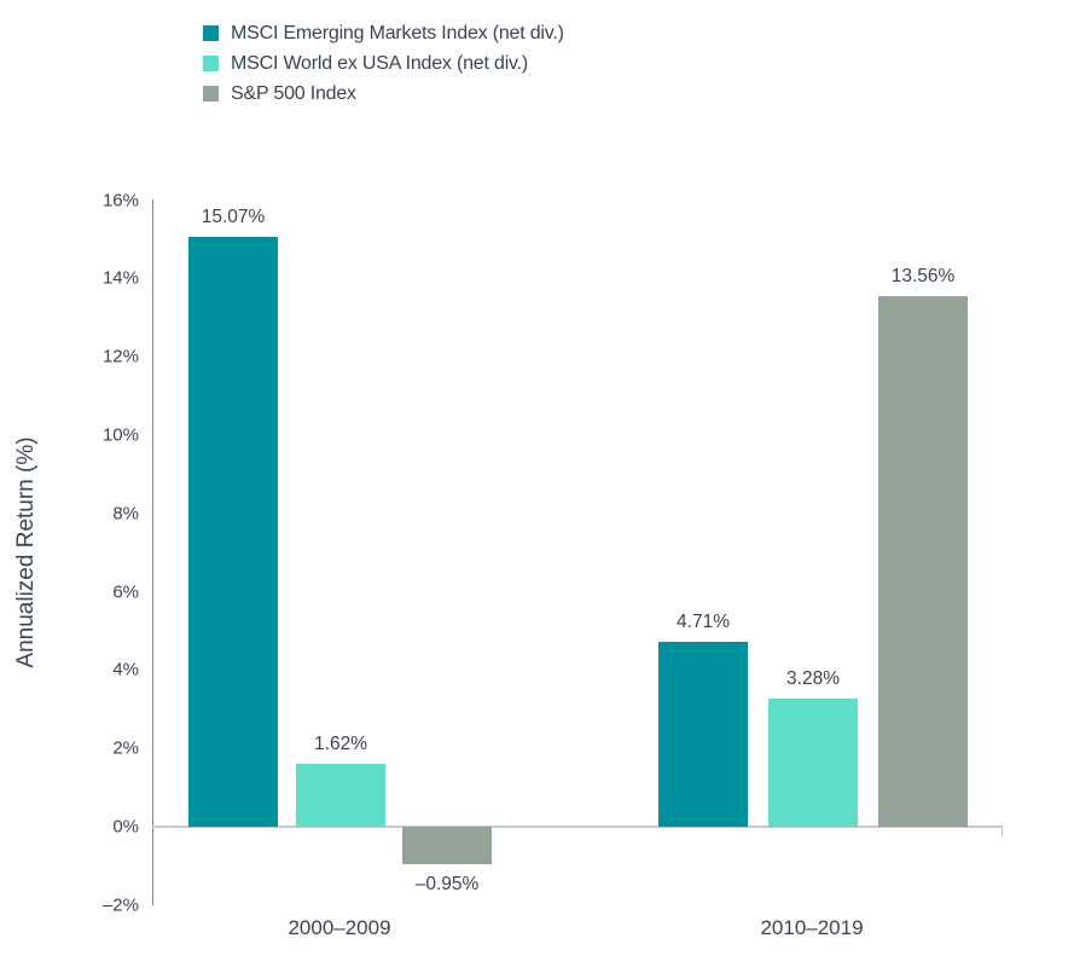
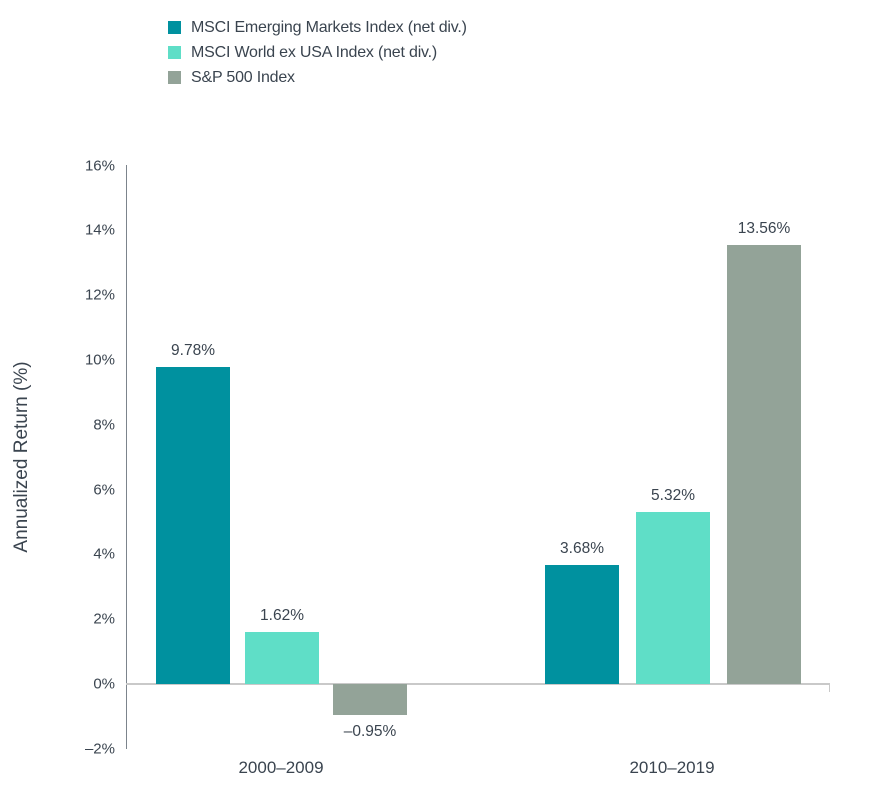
MSCI Emerging Markets Index (net div.)/2000–2009: 15.07% -> 9.78%
MSCI Emerging Markets Index (net div.)/2010–2019: 4.71% -> 3.68%
MSCI World ex USA Index (net div.)/2010–2019: 3.28% -> 5.32%
